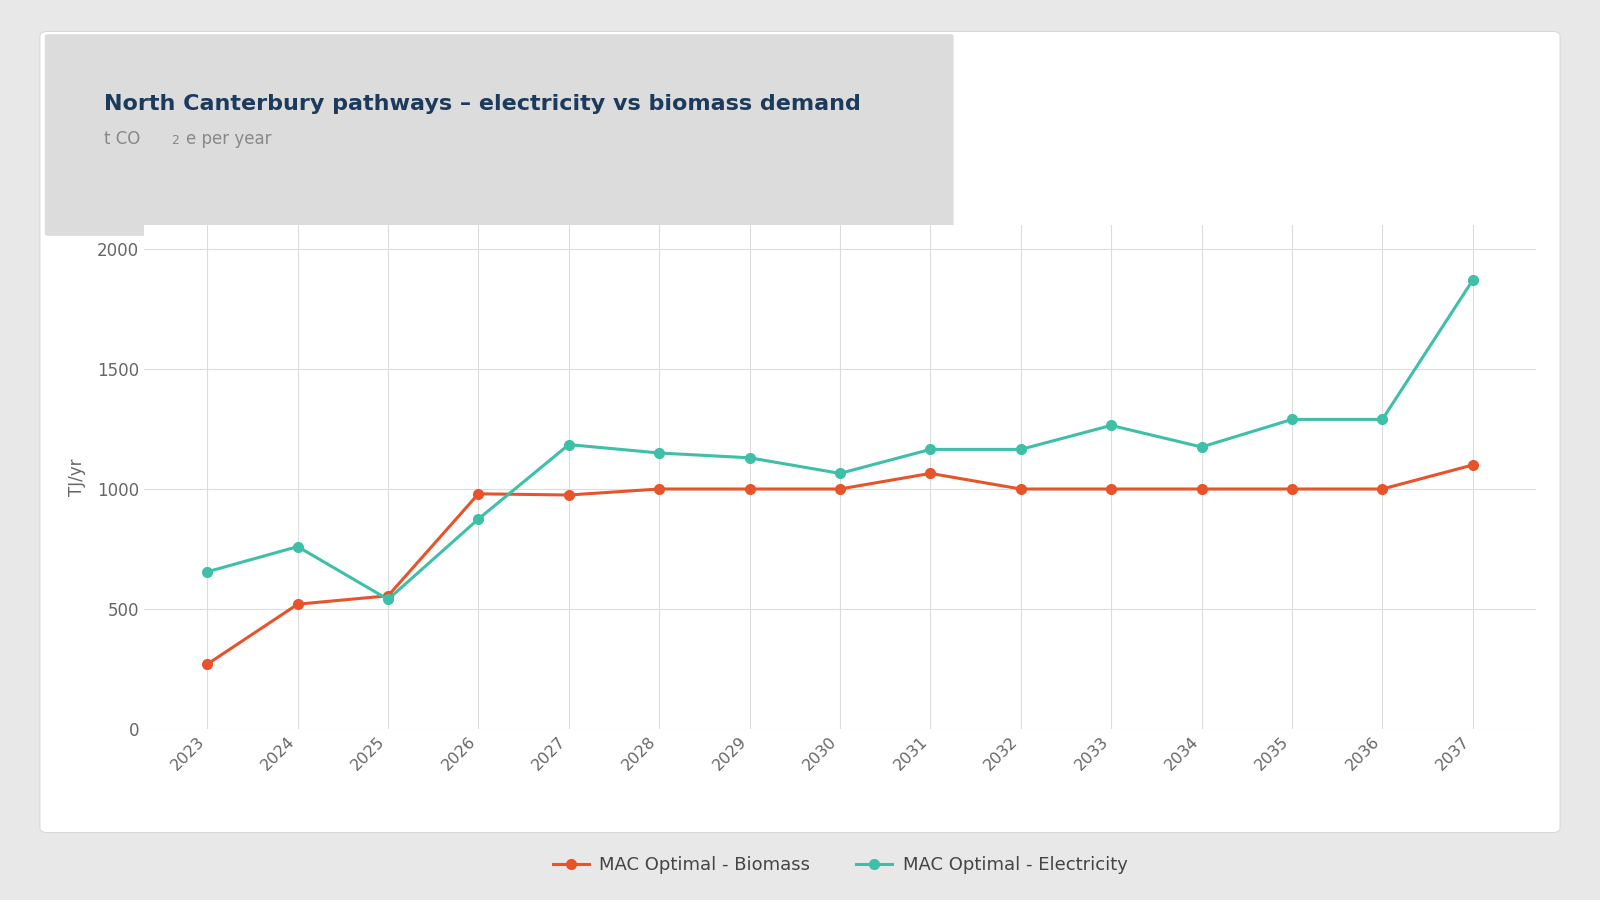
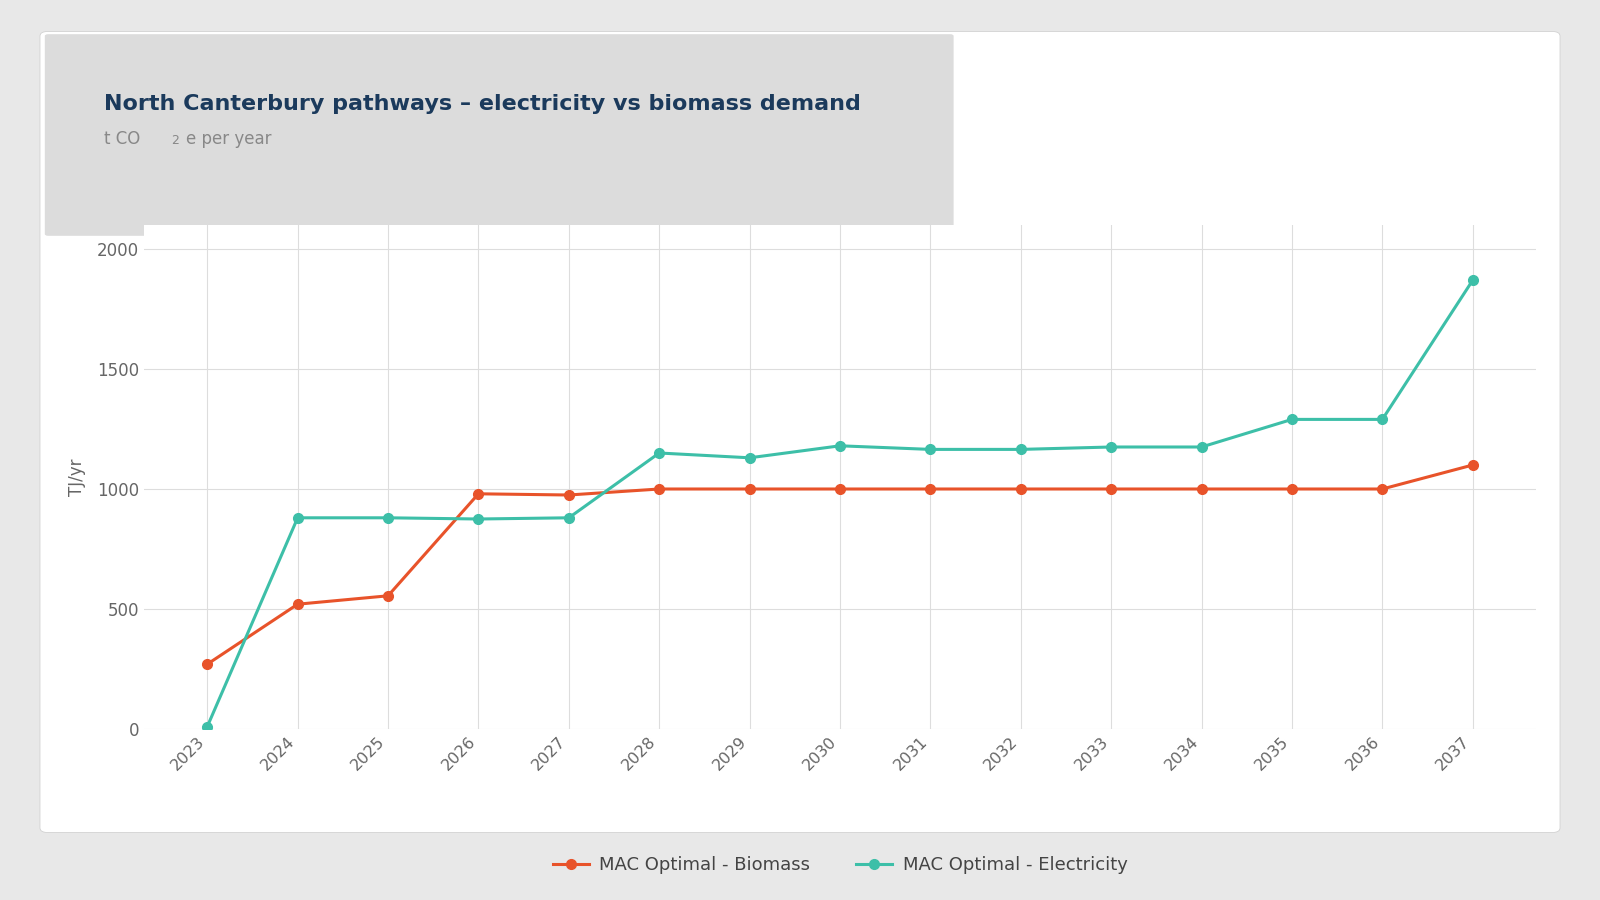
MAC Optimal - Electricity/2023: 655 -> 10
MAC Optimal - Electricity/2024: 760 -> 880
MAC Optimal - Electricity/2025: 540 -> 880
MAC Optimal - Electricity/2027: 1185 -> 880
MAC Optimal - Electricity/2030: 1065 -> 1180
MAC Optimal - Biomass/2031: 1065 -> 1000
MAC Optimal - Electricity/2033: 1265 -> 1175
